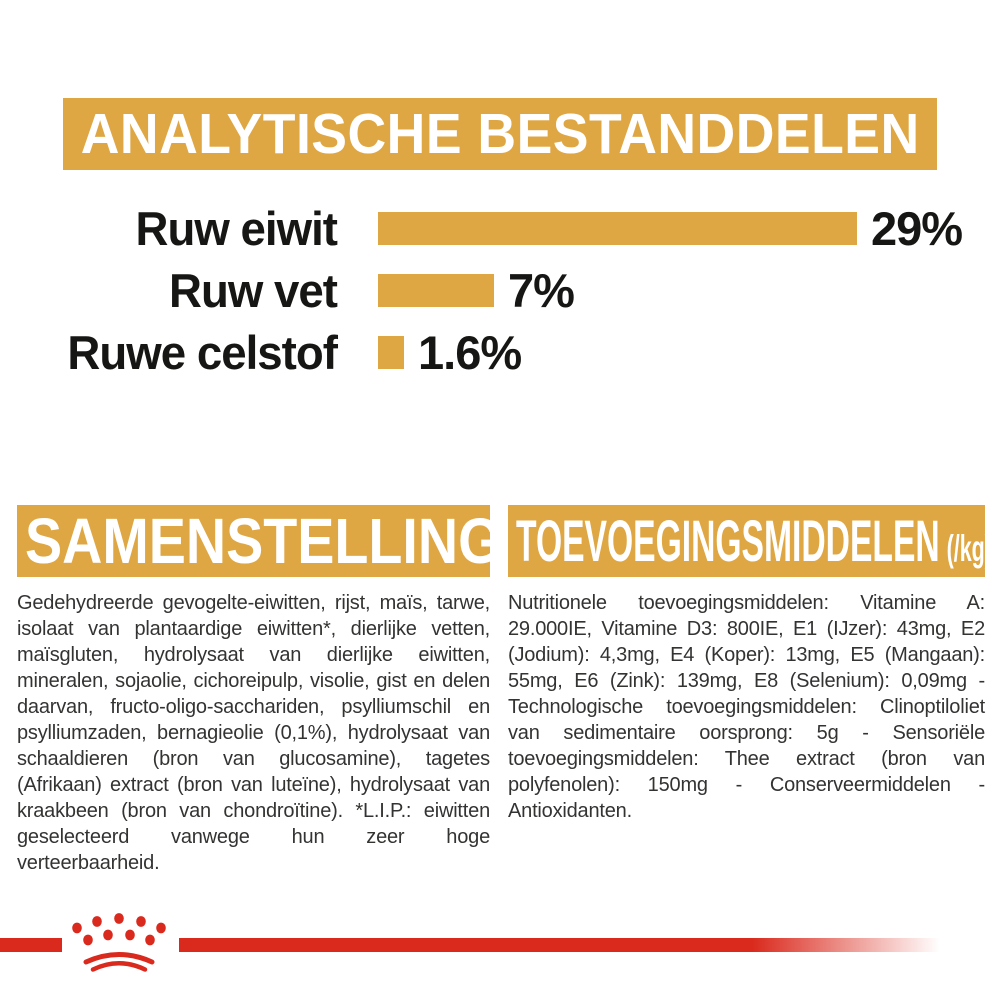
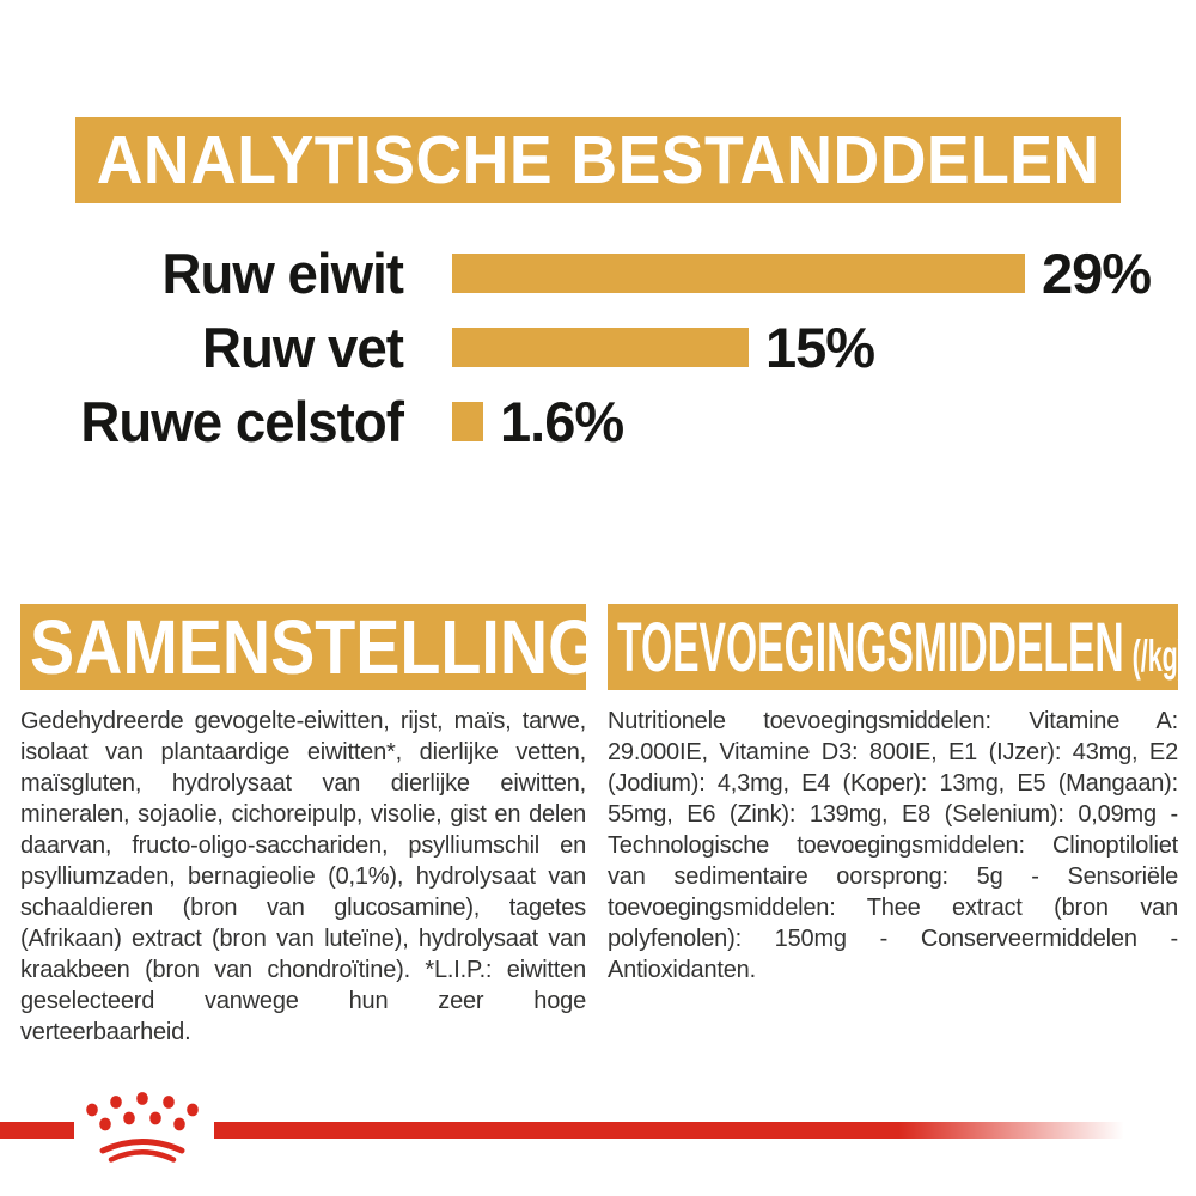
Ruw vet: 7% -> 15%
